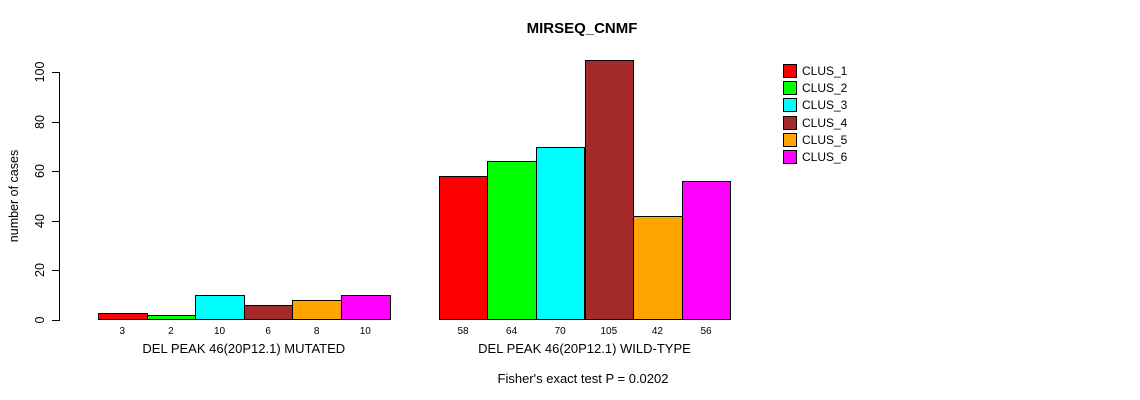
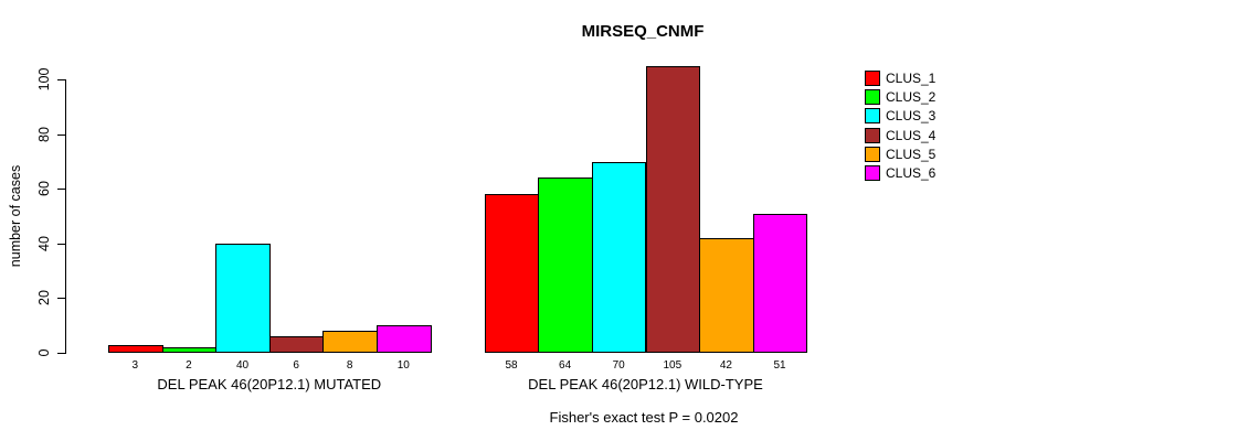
CLUS_3/DEL PEAK 46(20P12.1) MUTATED: 10 -> 40
CLUS_6/DEL PEAK 46(20P12.1) WILD-TYPE: 56 -> 51
